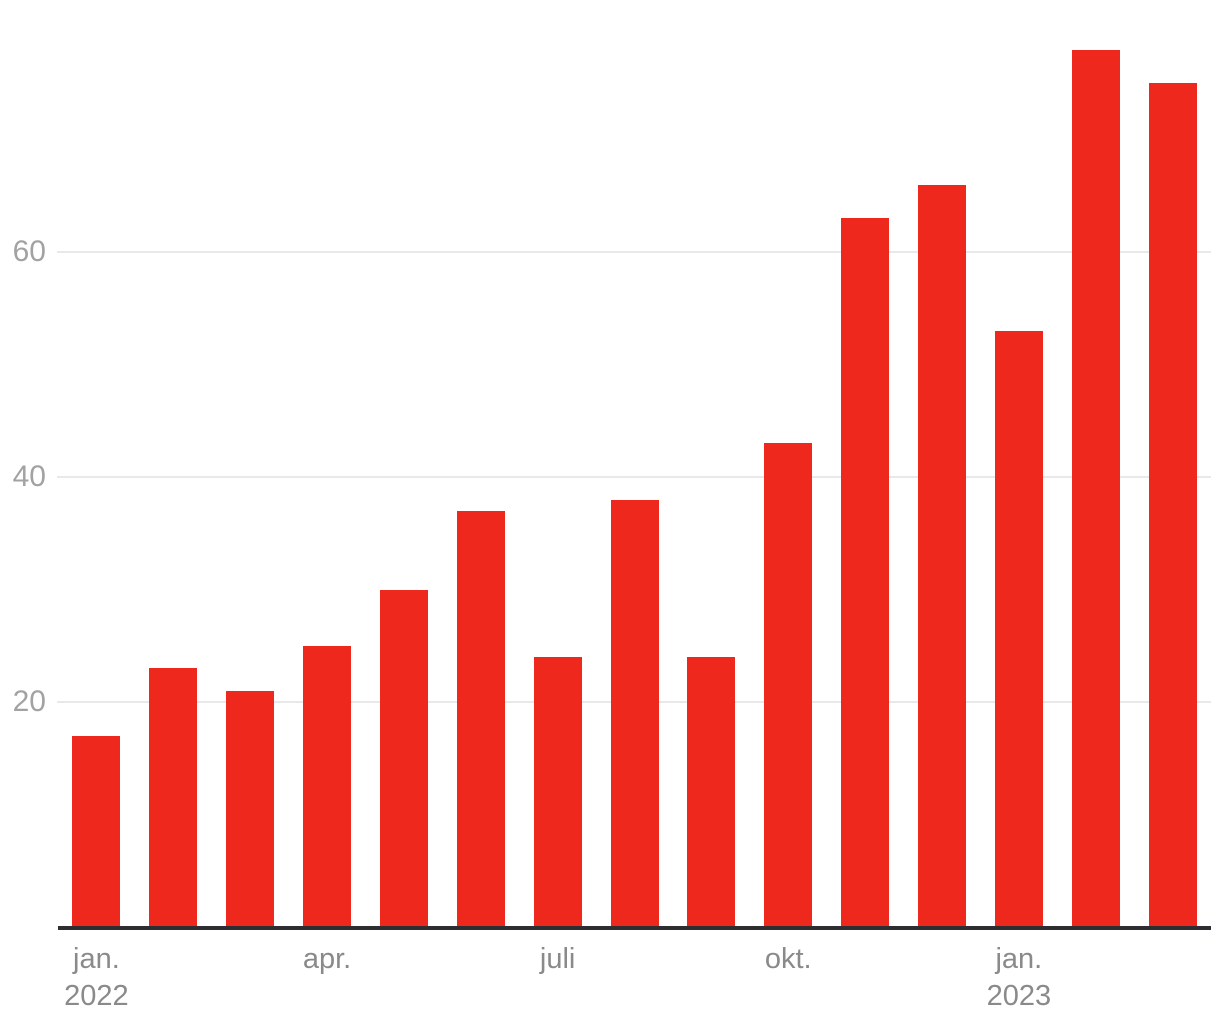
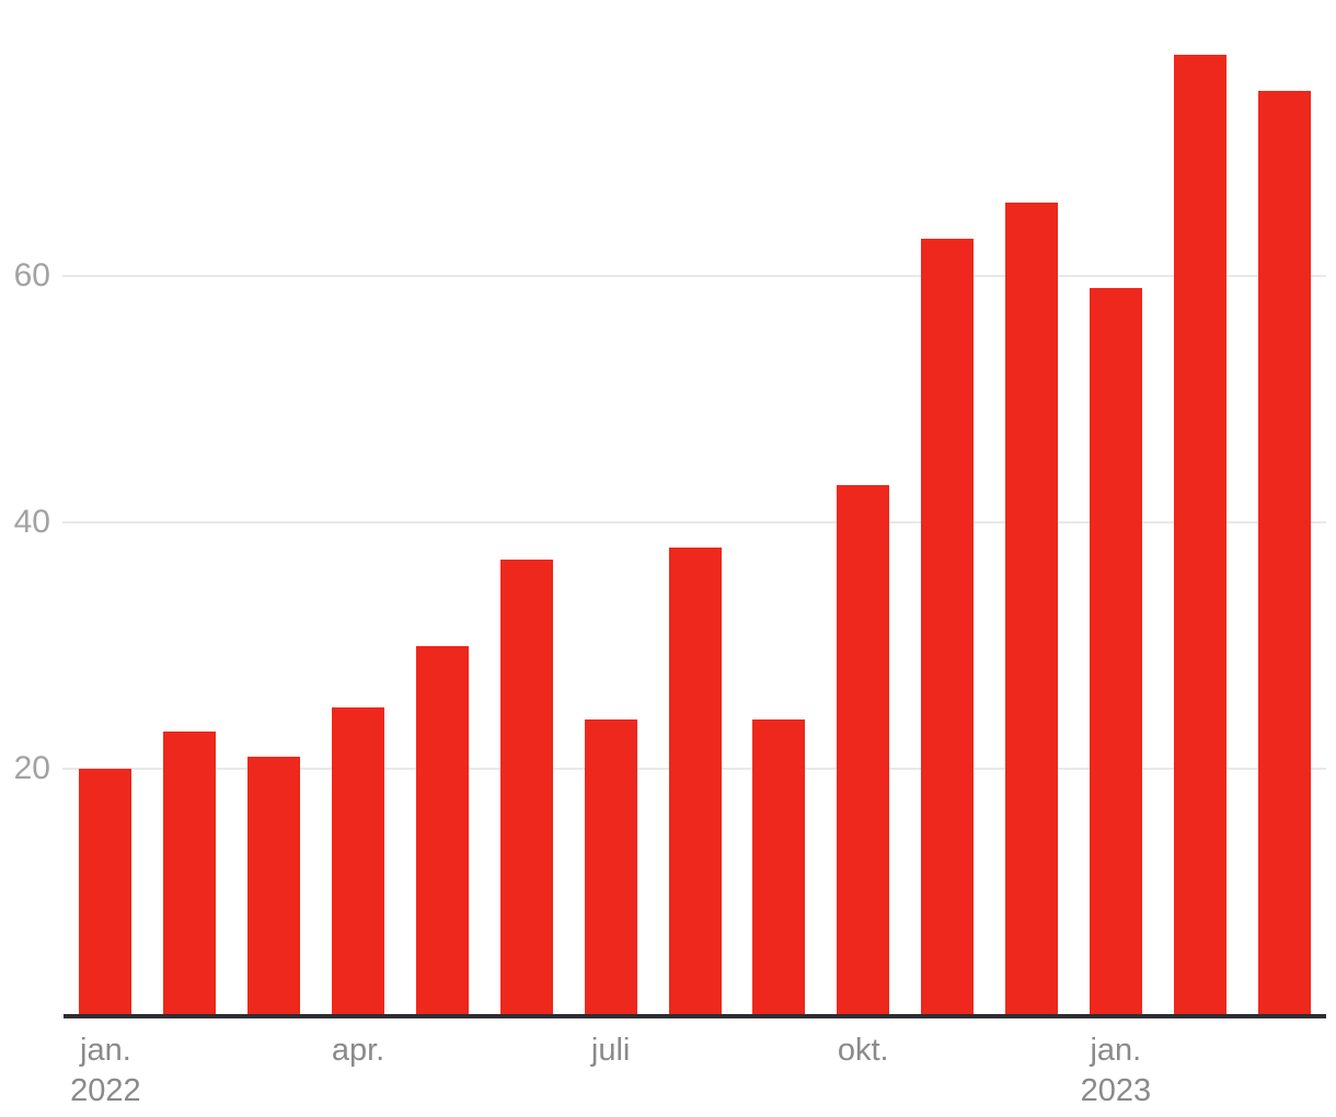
jan. 2022: 17 -> 20
jan. 2023: 53 -> 59
